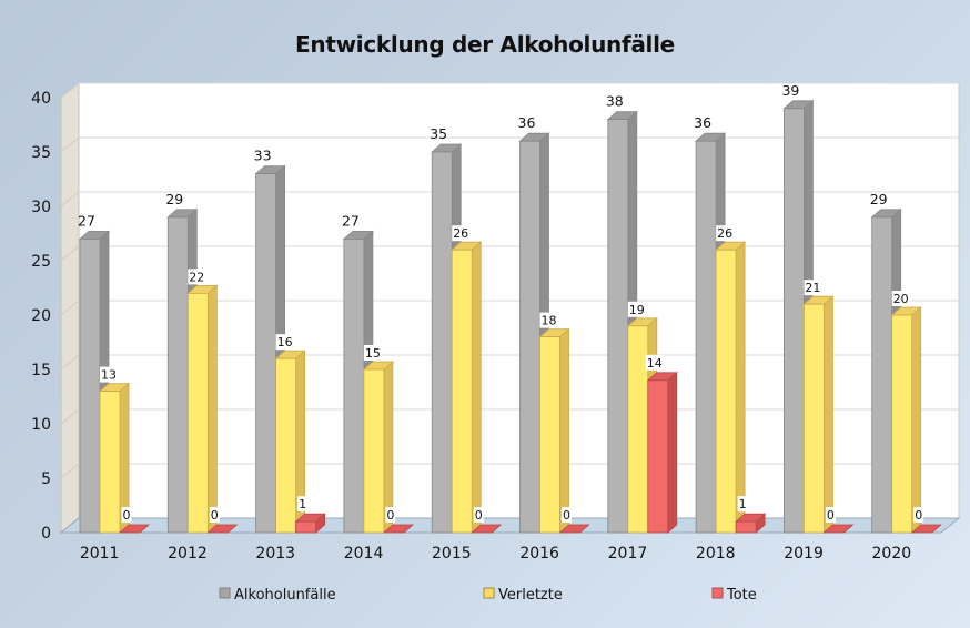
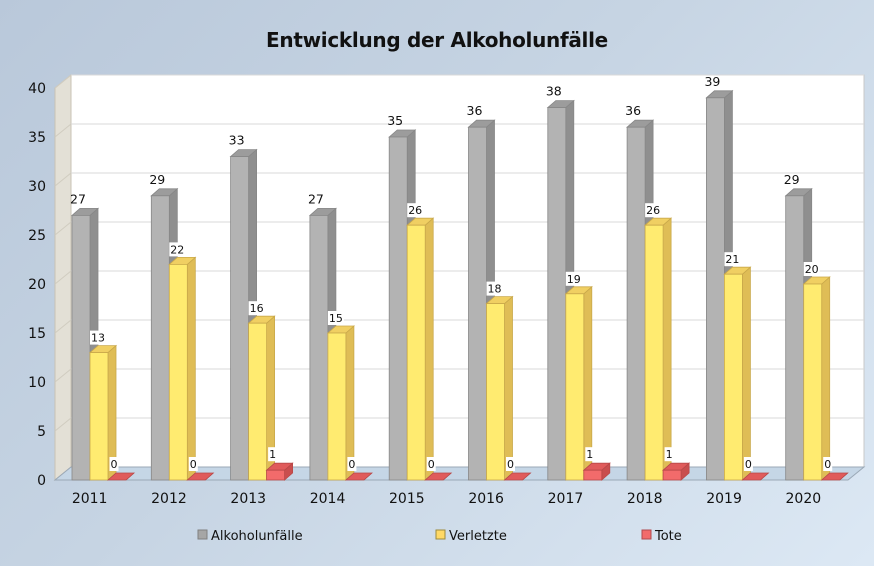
Tote/2017: 14 -> 1
